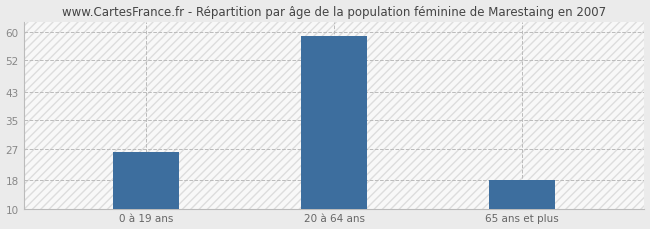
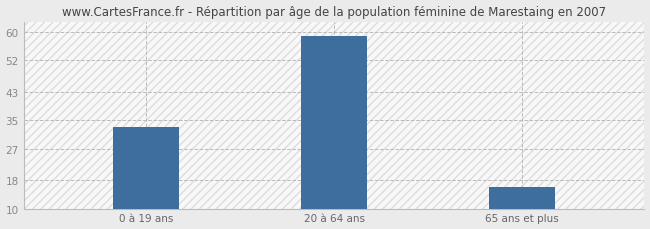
0 à 19 ans: 26 -> 33
65 ans et plus: 18 -> 16
